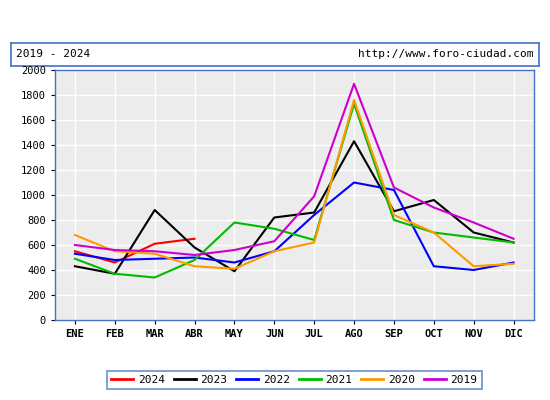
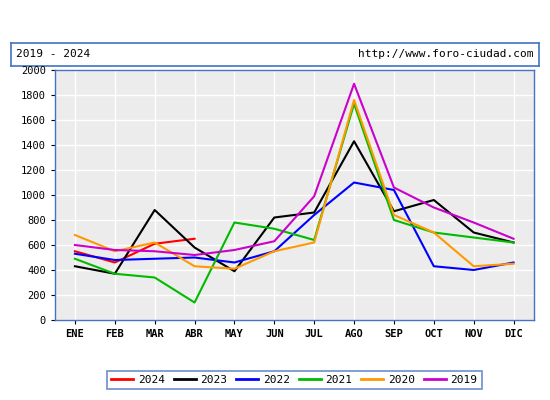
2020/MAR: 530 -> 620
2021/ABR: 480 -> 140
